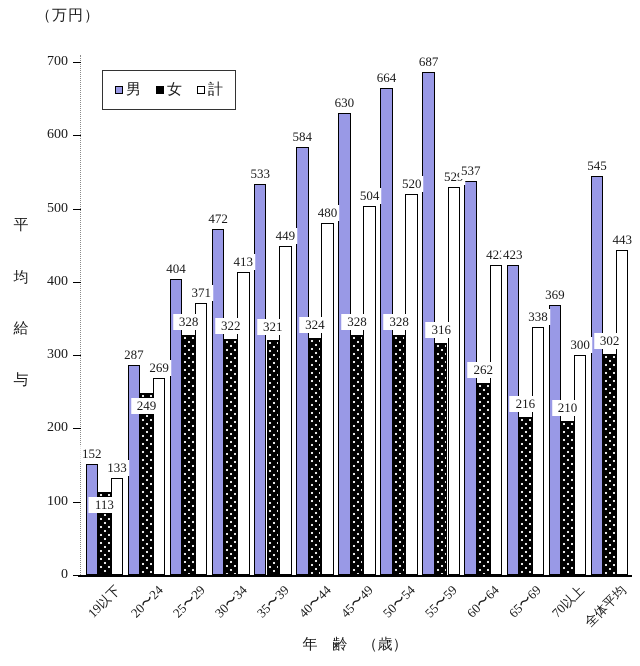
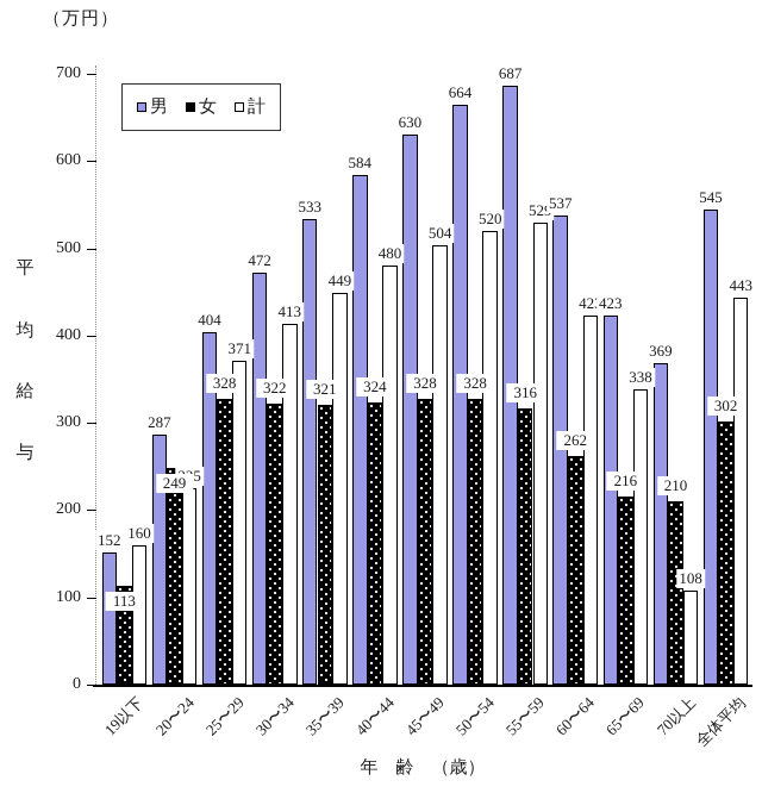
計/19以下: 133 -> 160
計/20〜24: 269 -> 225
計/70以上: 300 -> 108
